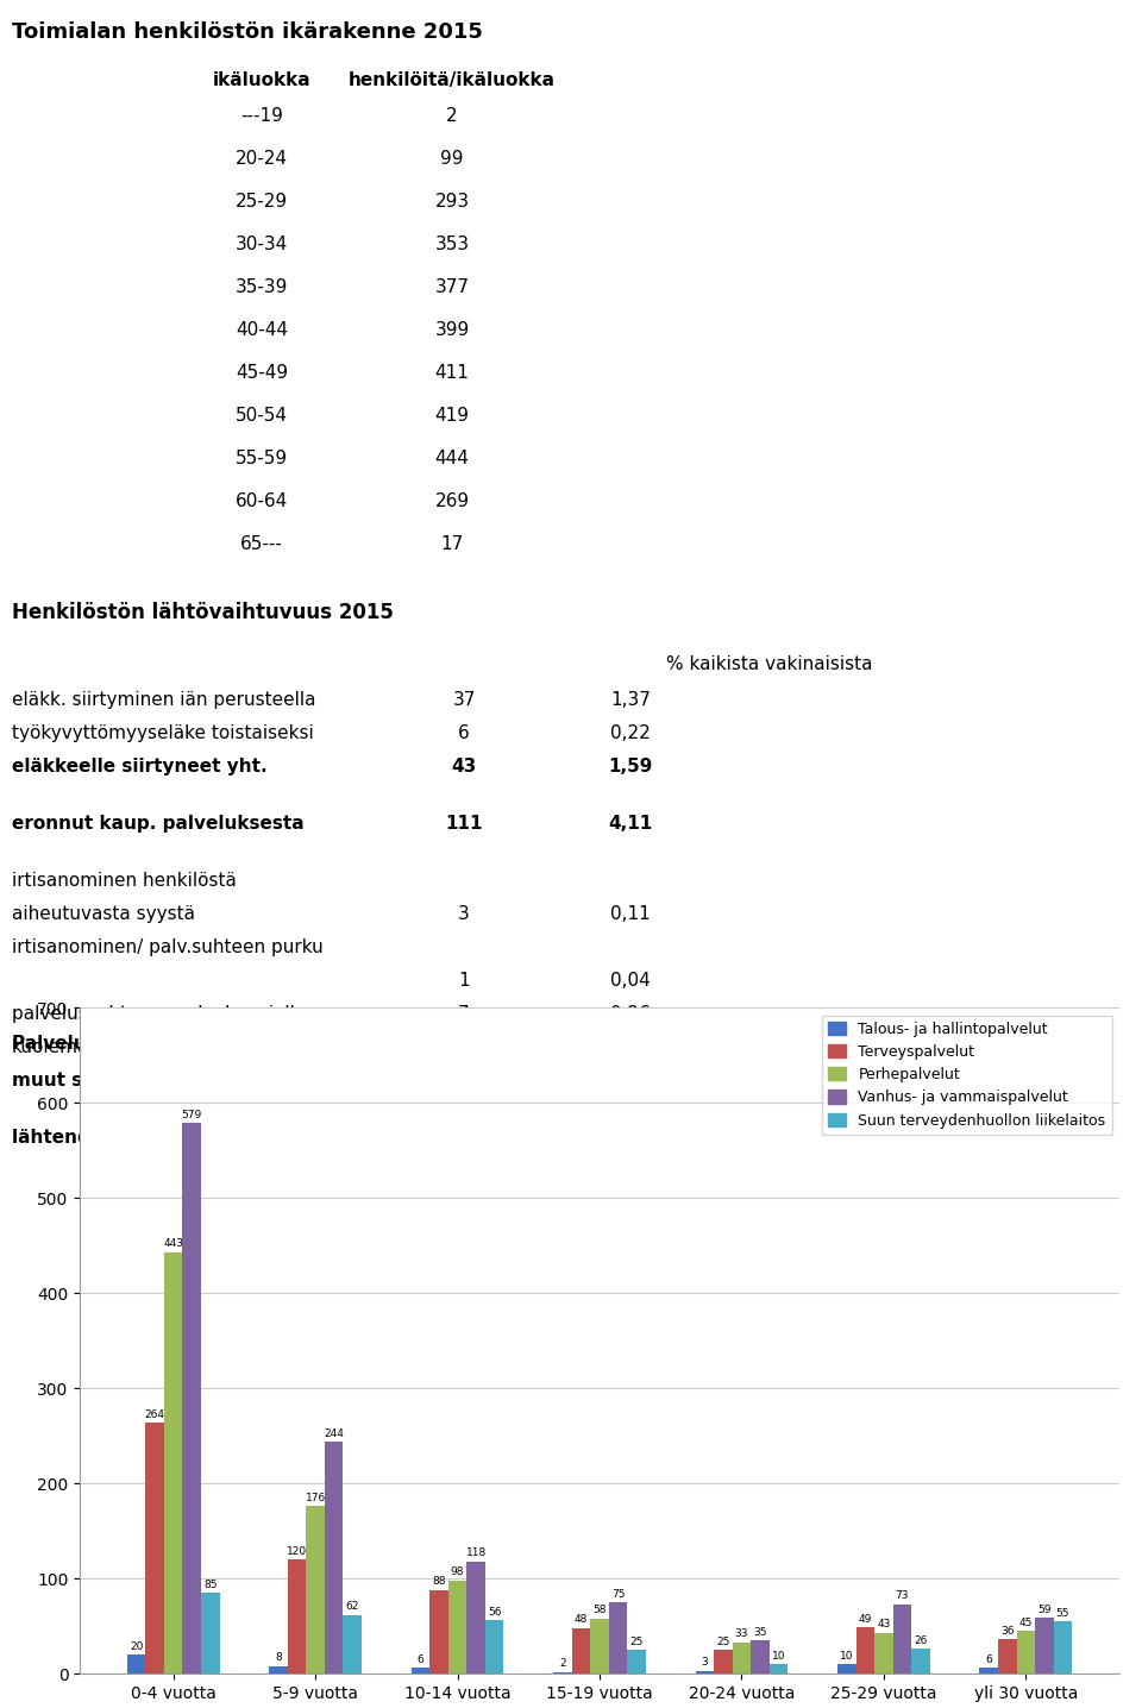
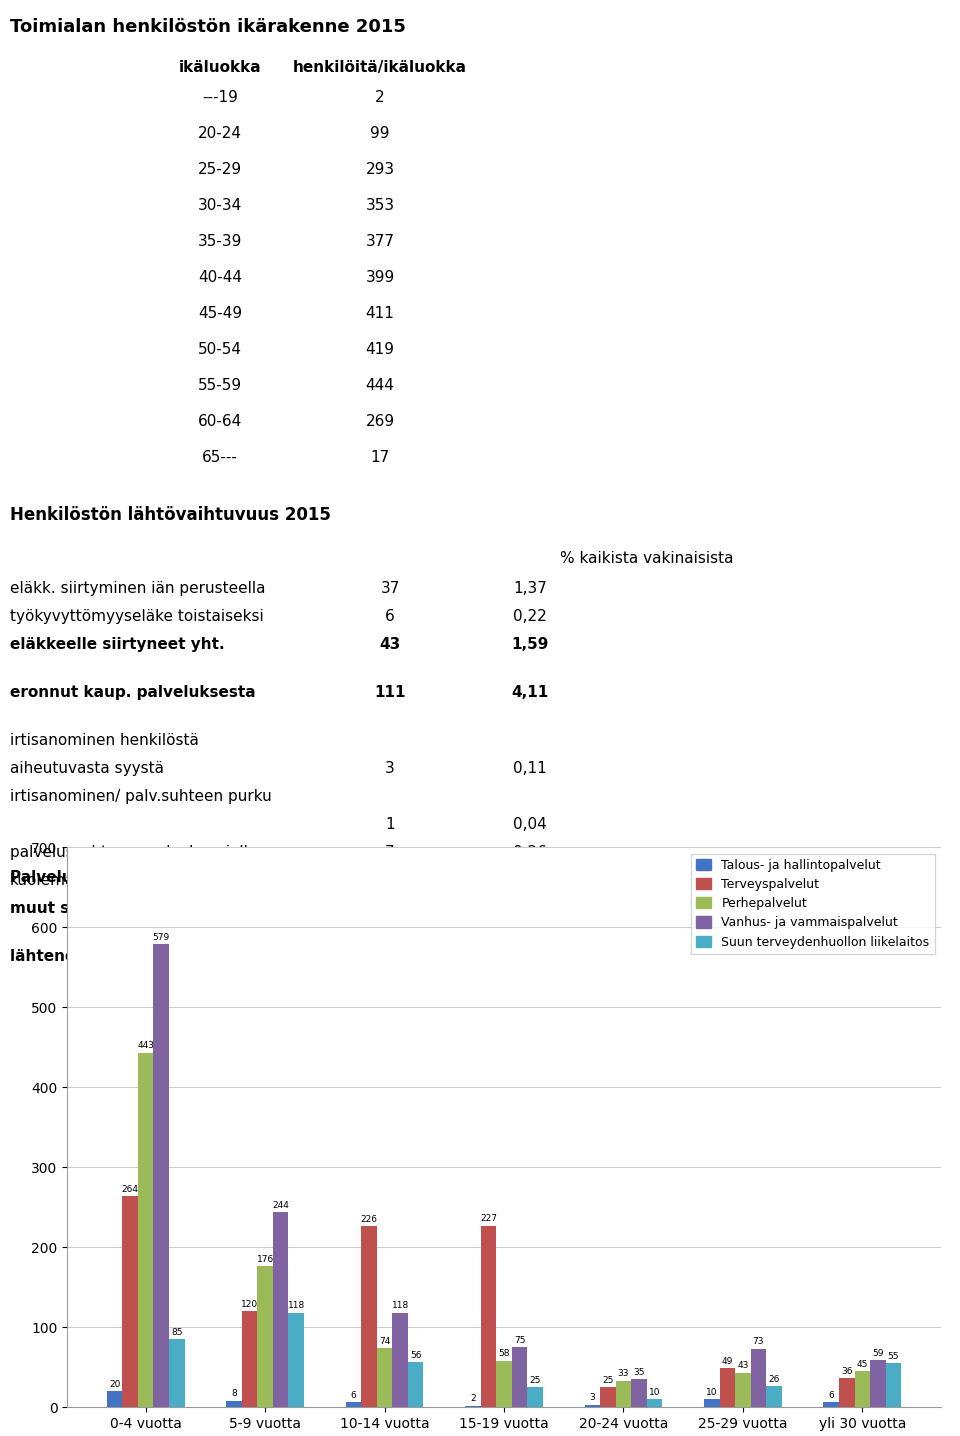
Suun terveydenhuollon liikelaitos/5-9 vuotta: 62 -> 118
Terveyspalvelut/10-14 vuotta: 88 -> 226
Perhepalvelut/10-14 vuotta: 98 -> 74
Terveyspalvelut/15-19 vuotta: 48 -> 227
